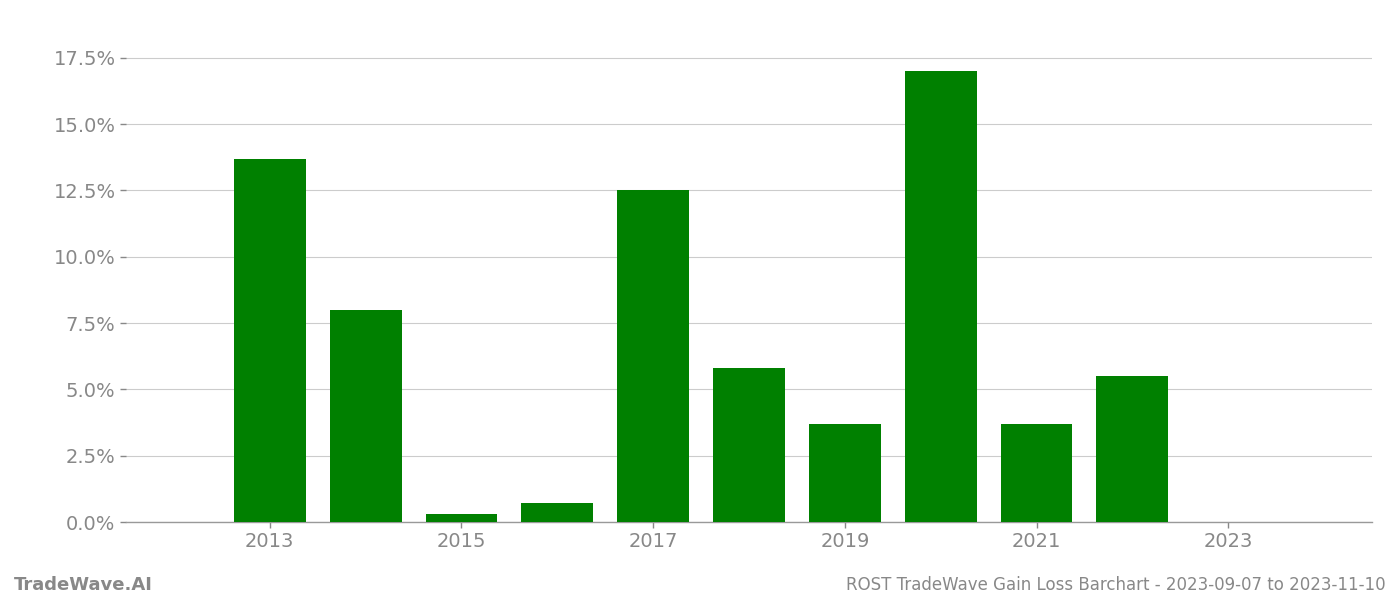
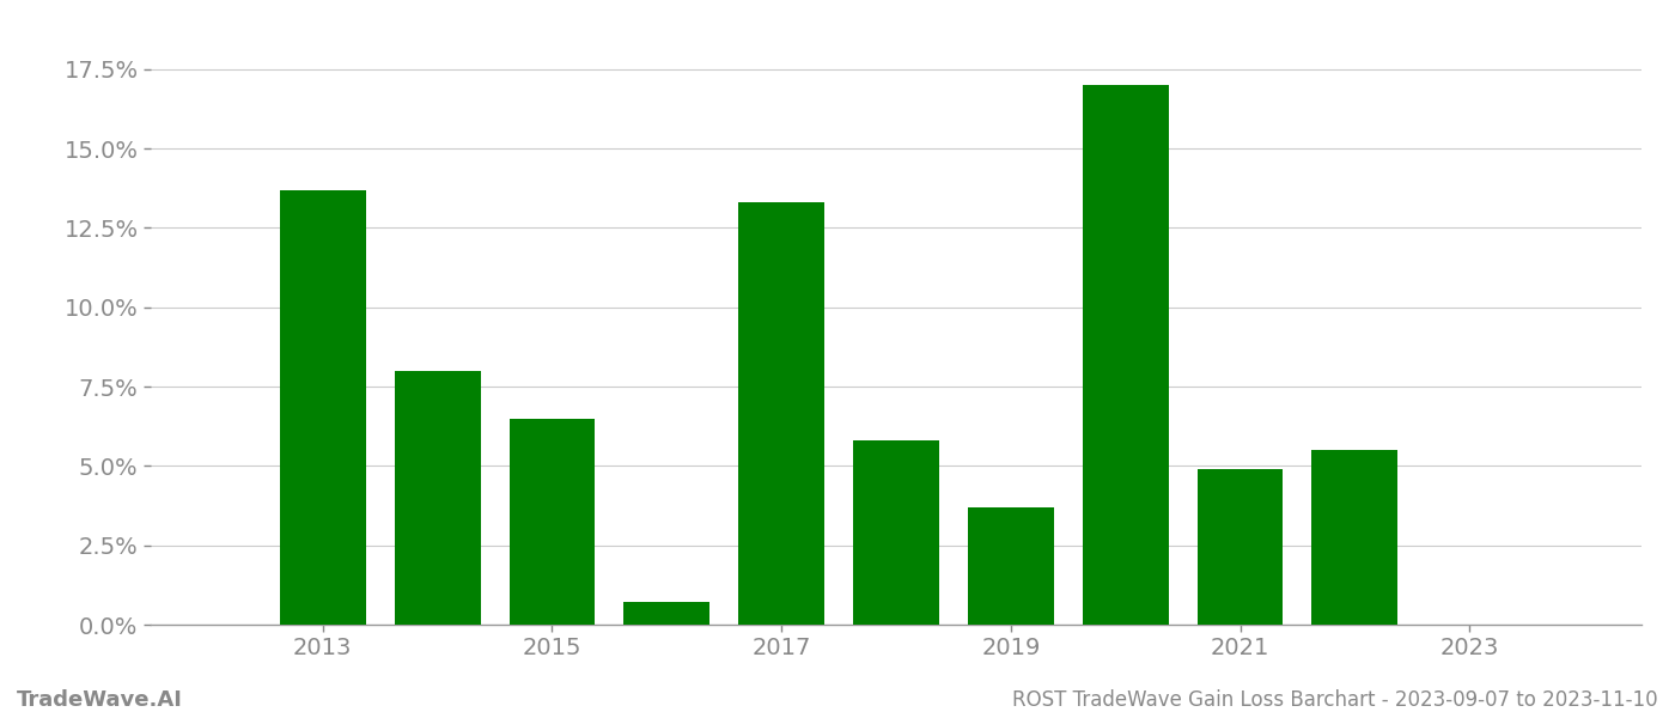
2015: 0.3% -> 6.5%
2017: 12.5% -> 13.3%
2021: 3.7% -> 4.9%
